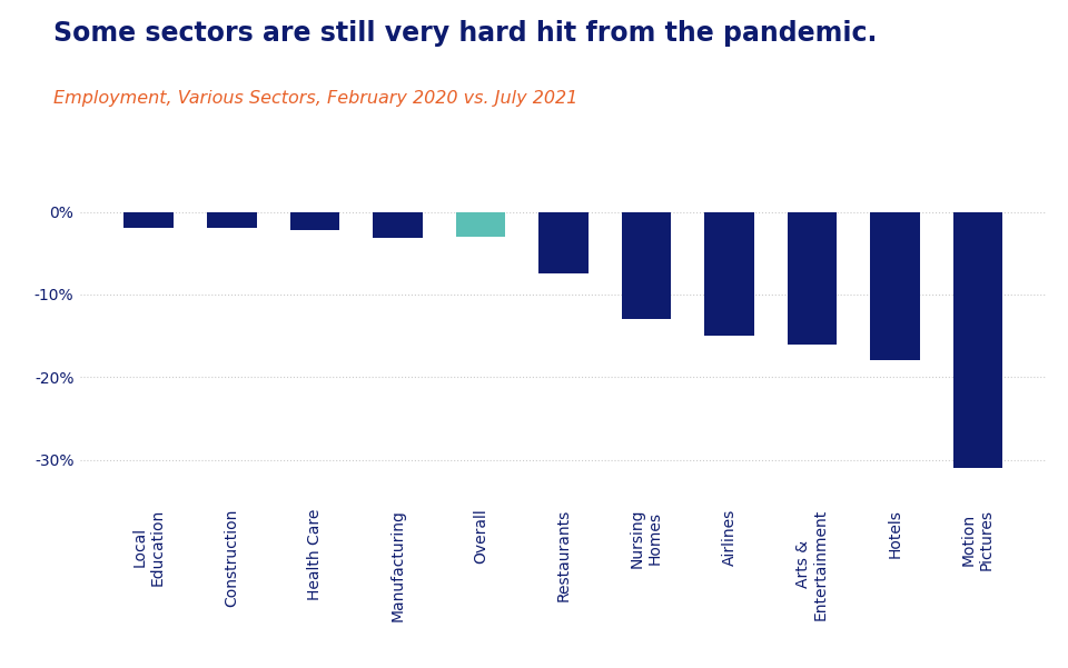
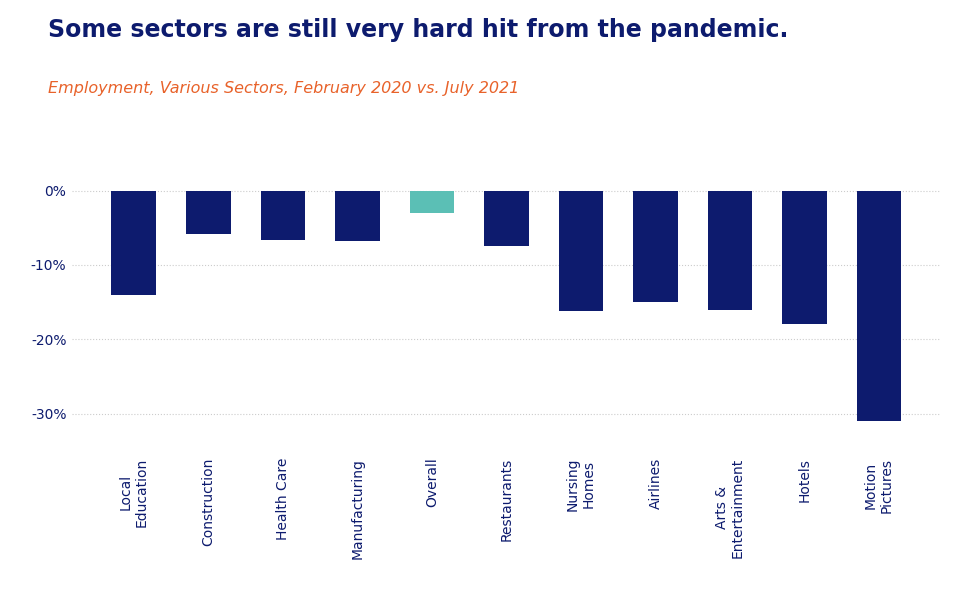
Local Education: -2.0% -> -14.0%
Construction: -2.0% -> -5.8%
Health Care: -2.2% -> -6.6%
Manufacturing: -3.2% -> -6.8%
Nursing Homes: -13.0% -> -16.2%
